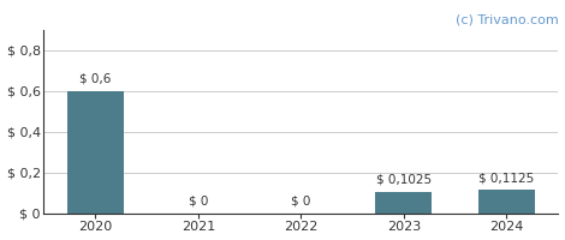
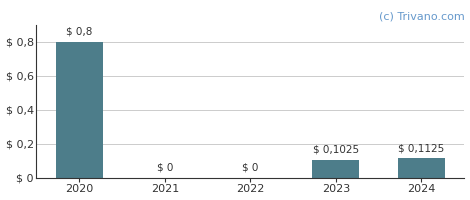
2020: 0,6 -> 0,8
